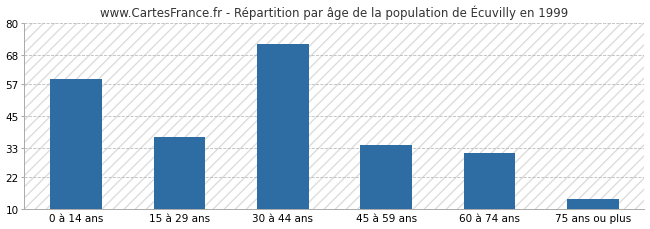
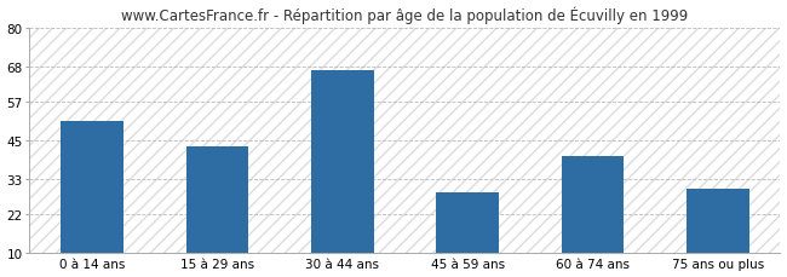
0 à 14 ans: 59 -> 51
15 à 29 ans: 37 -> 43
30 à 44 ans: 72 -> 67
45 à 59 ans: 34 -> 29
60 à 74 ans: 31 -> 40
75 ans ou plus: 14 -> 30
